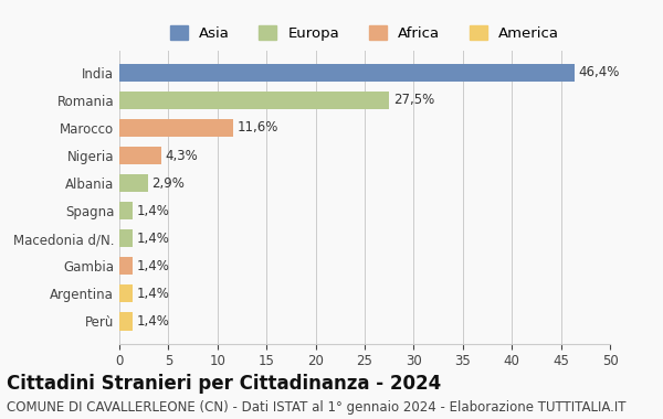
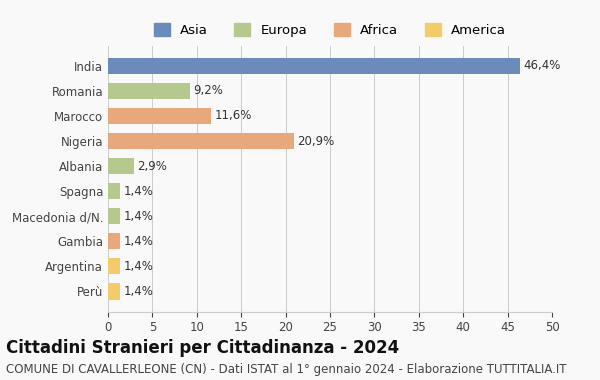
Romania: 27,5% -> 9,2%
Nigeria: 4,3% -> 20,9%
